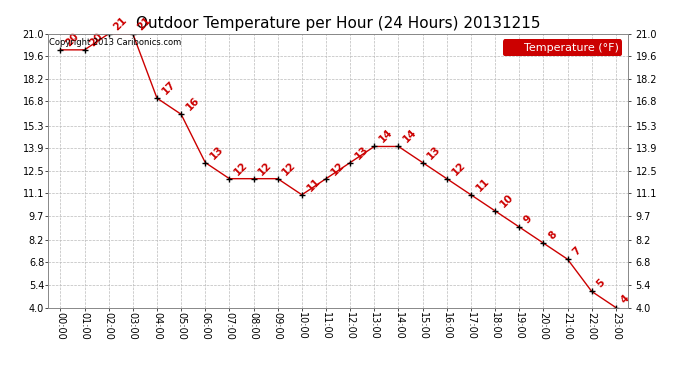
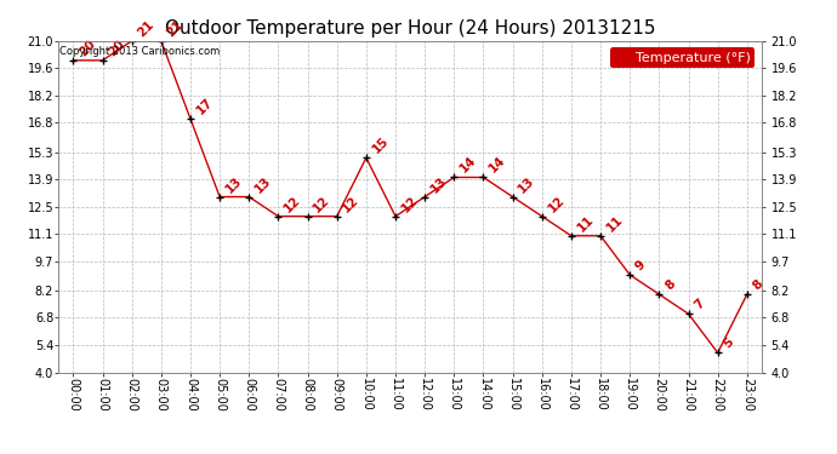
05:00: 16 -> 13
10:00: 11 -> 15
18:00: 10 -> 11
23:00: 4 -> 8
